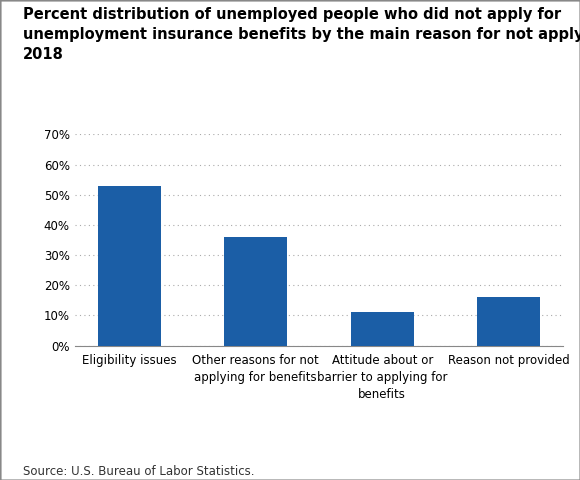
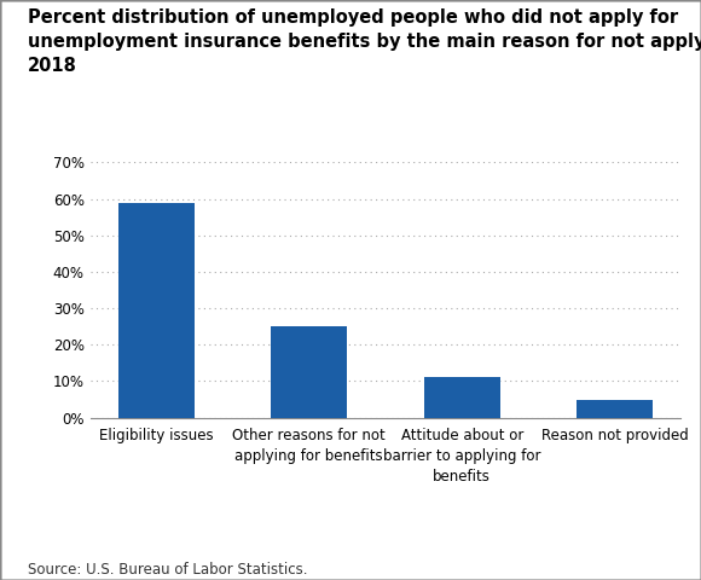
Eligibility issues: 53% -> 59%
Other reasons for not applying for benefits: 36% -> 25%
Reason not provided: 16% -> 5%
